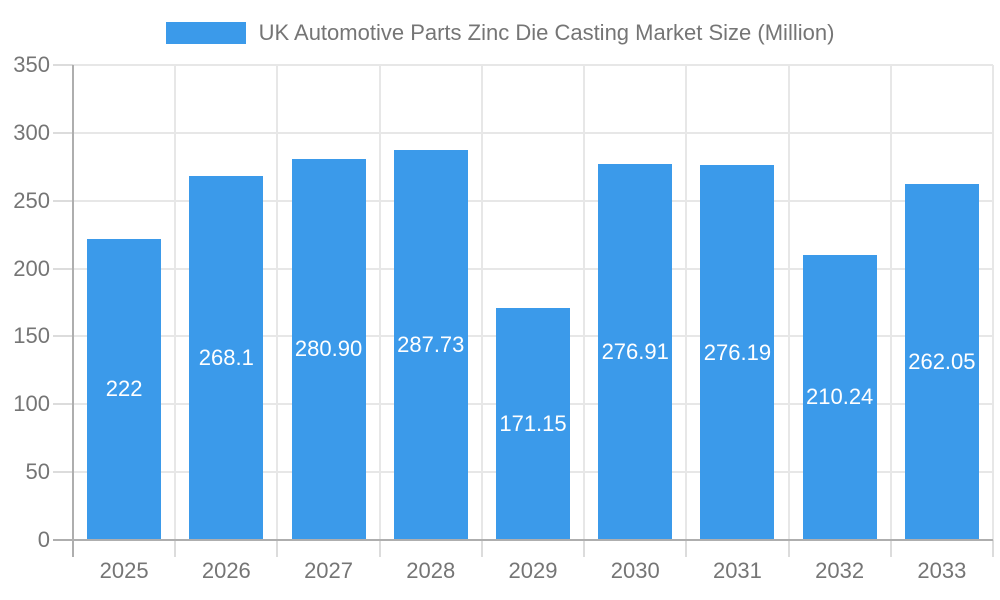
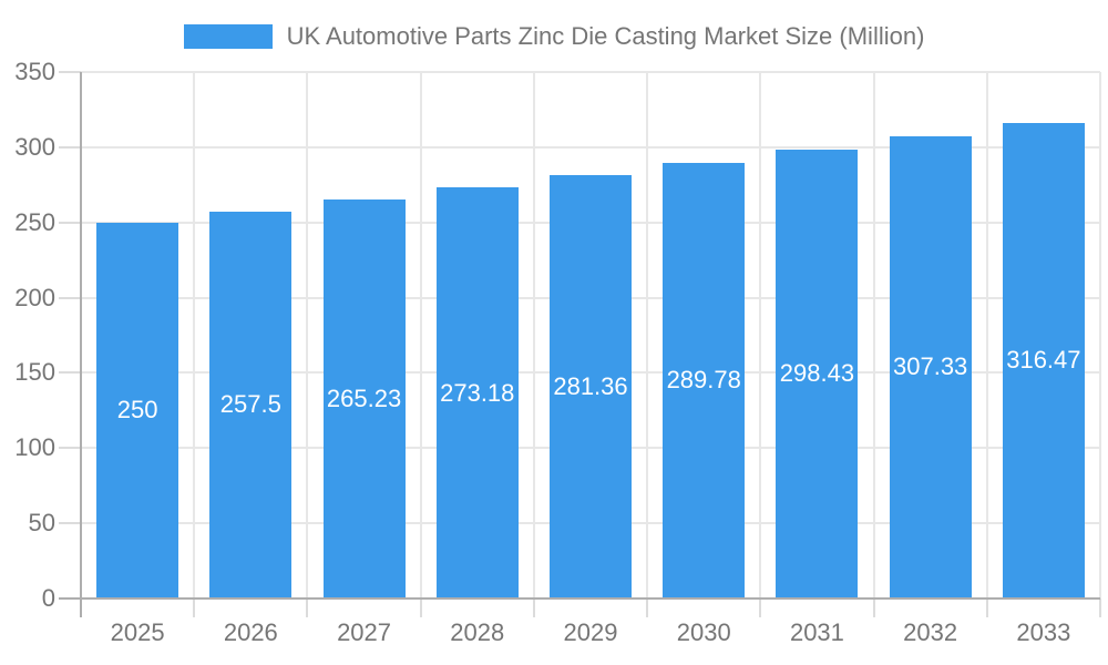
2025: 222 -> 250
2026: 268.1 -> 257.5
2027: 280.90 -> 265.23
2028: 287.73 -> 273.18
2029: 171.15 -> 281.36
2030: 276.91 -> 289.78
2031: 276.19 -> 298.43
2032: 210.24 -> 307.33
2033: 262.05 -> 316.47
